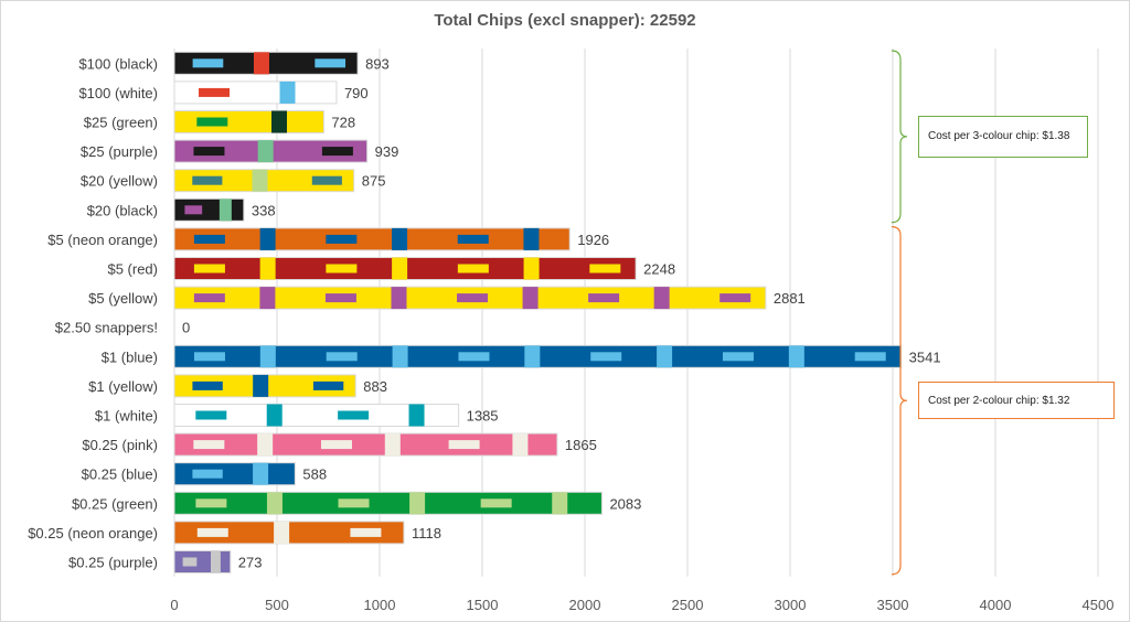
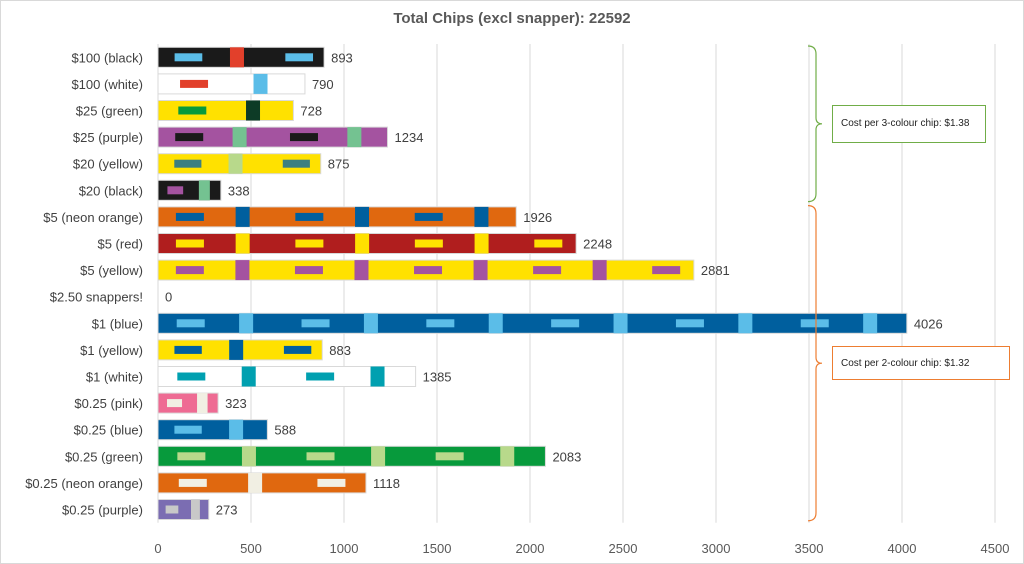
$25 (purple): 939 -> 1234
$1 (blue): 3541 -> 4026
$0.25 (pink): 1865 -> 323
